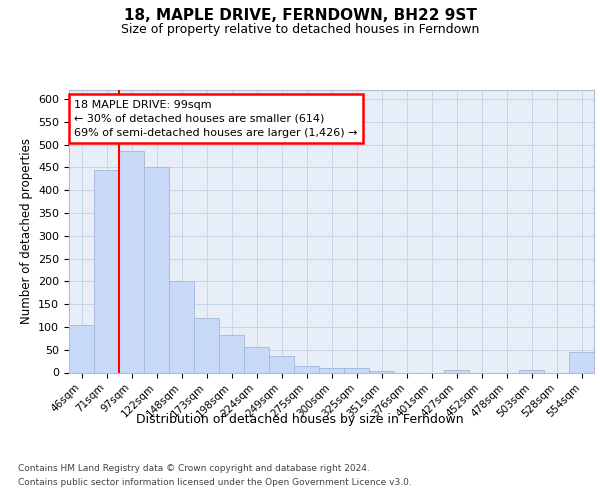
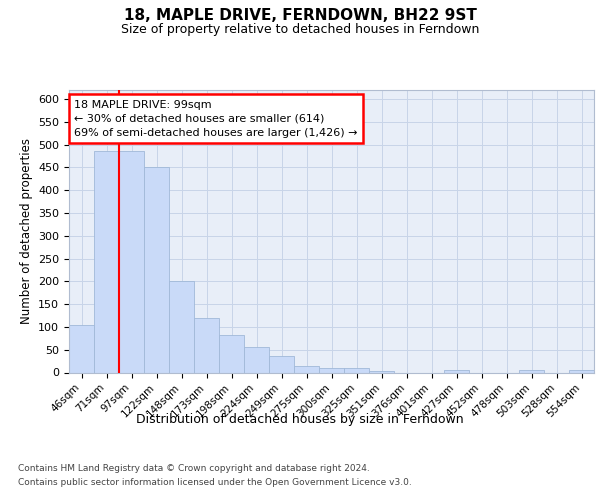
71sqm: 445 -> 487
554sqm: 45 -> 5
